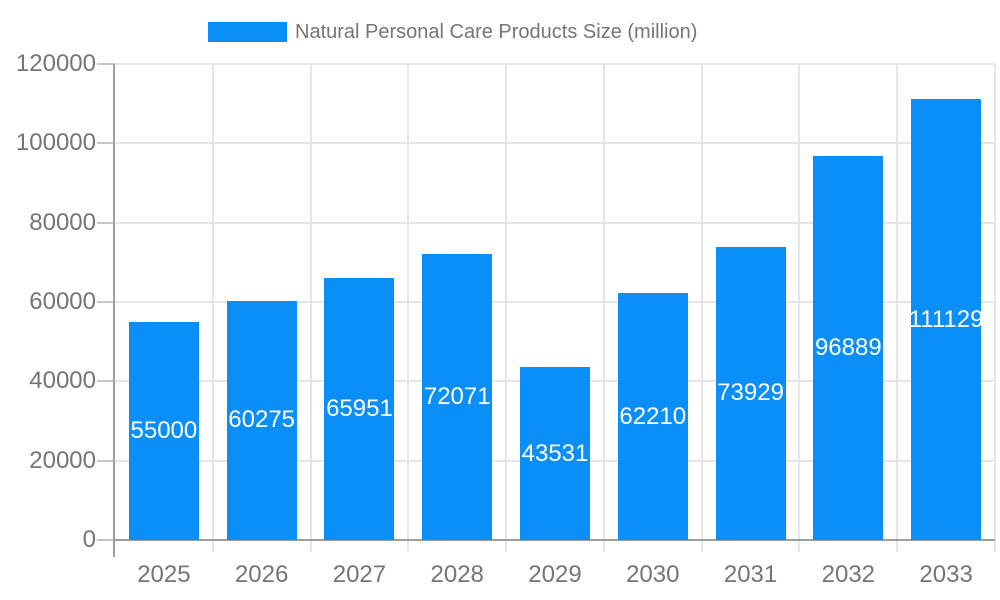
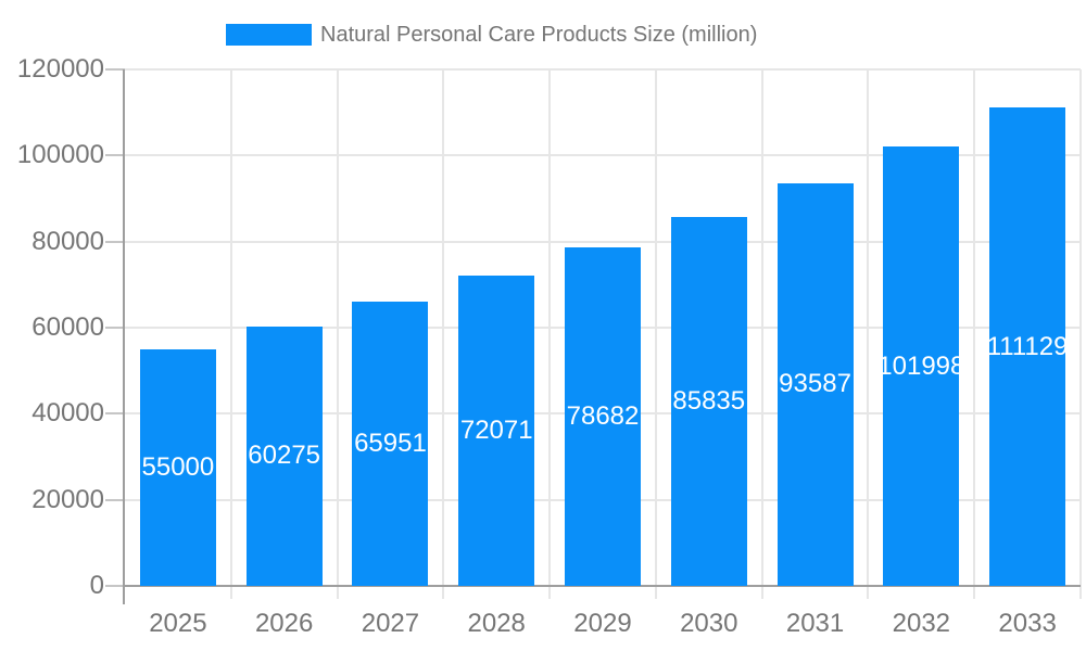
2029: 43531 -> 78682
2030: 62210 -> 85835
2031: 73929 -> 93587
2032: 96889 -> 101998
